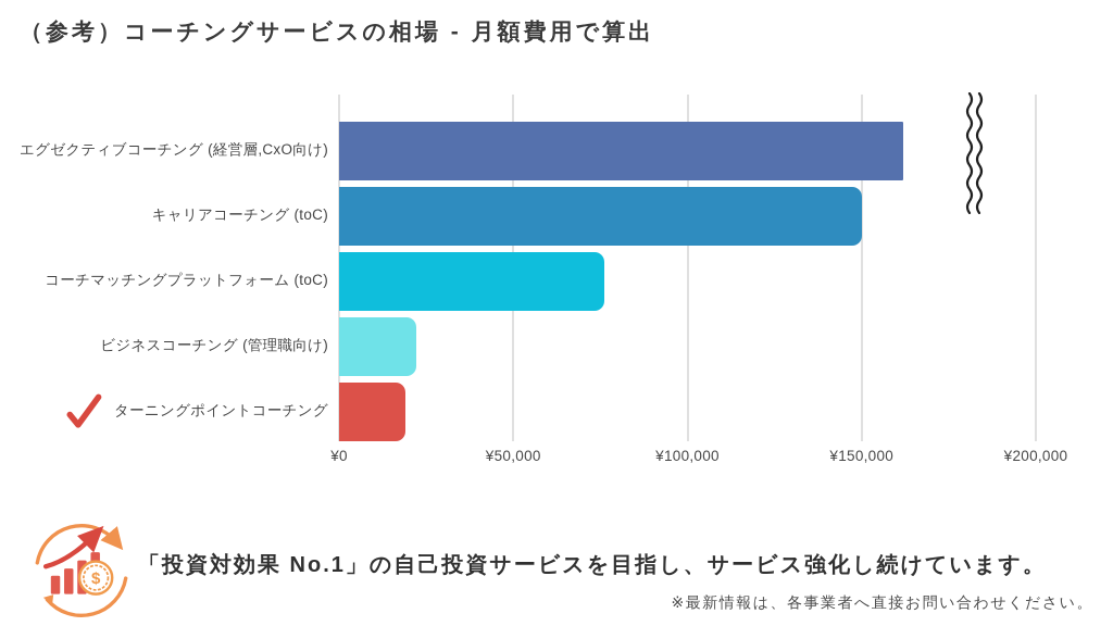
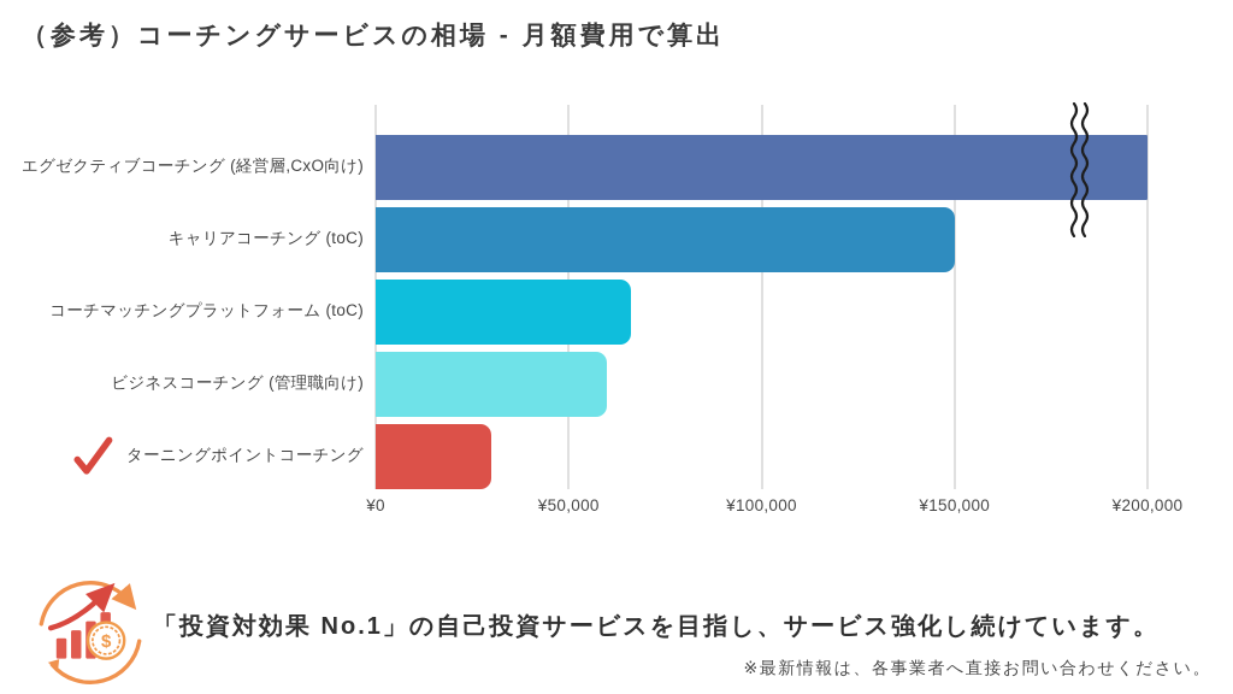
エグゼクティブコーチング (経営層,CxO向け): ¥162000 -> ¥200000
コーチマッチングプラットフォーム (toC): ¥76000 -> ¥66000
ビジネスコーチング (管理職向け): ¥22000 -> ¥60000
ターニングポイントコーチング: ¥19000 -> ¥30000
